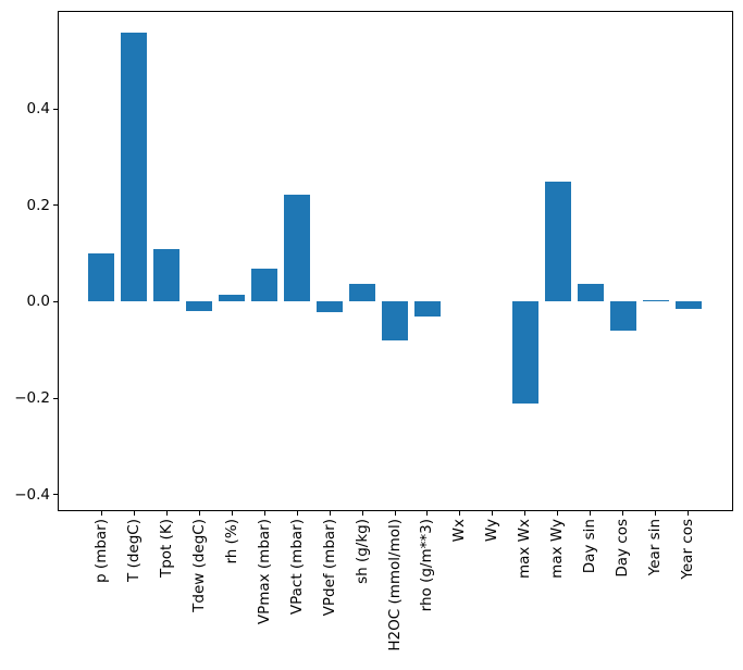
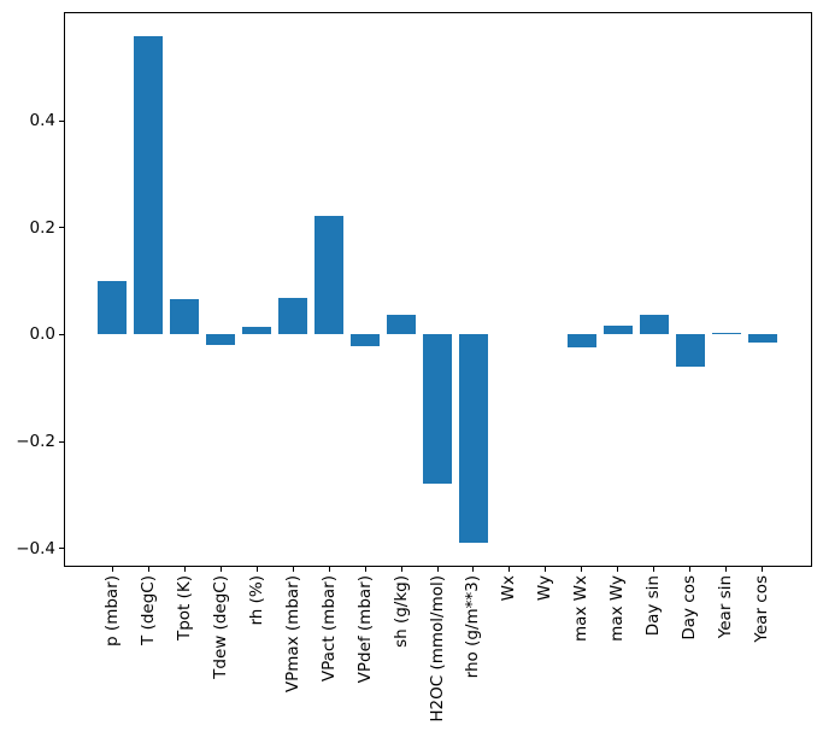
Tpot (K): 0.11 -> 0.07
H2OC (mmol/mol): -0.08 -> -0.28
rho (g/m**3): -0.03 -> -0.39
max Wx: -0.21 -> -0.02
max Wy: 0.25 -> 0.02
